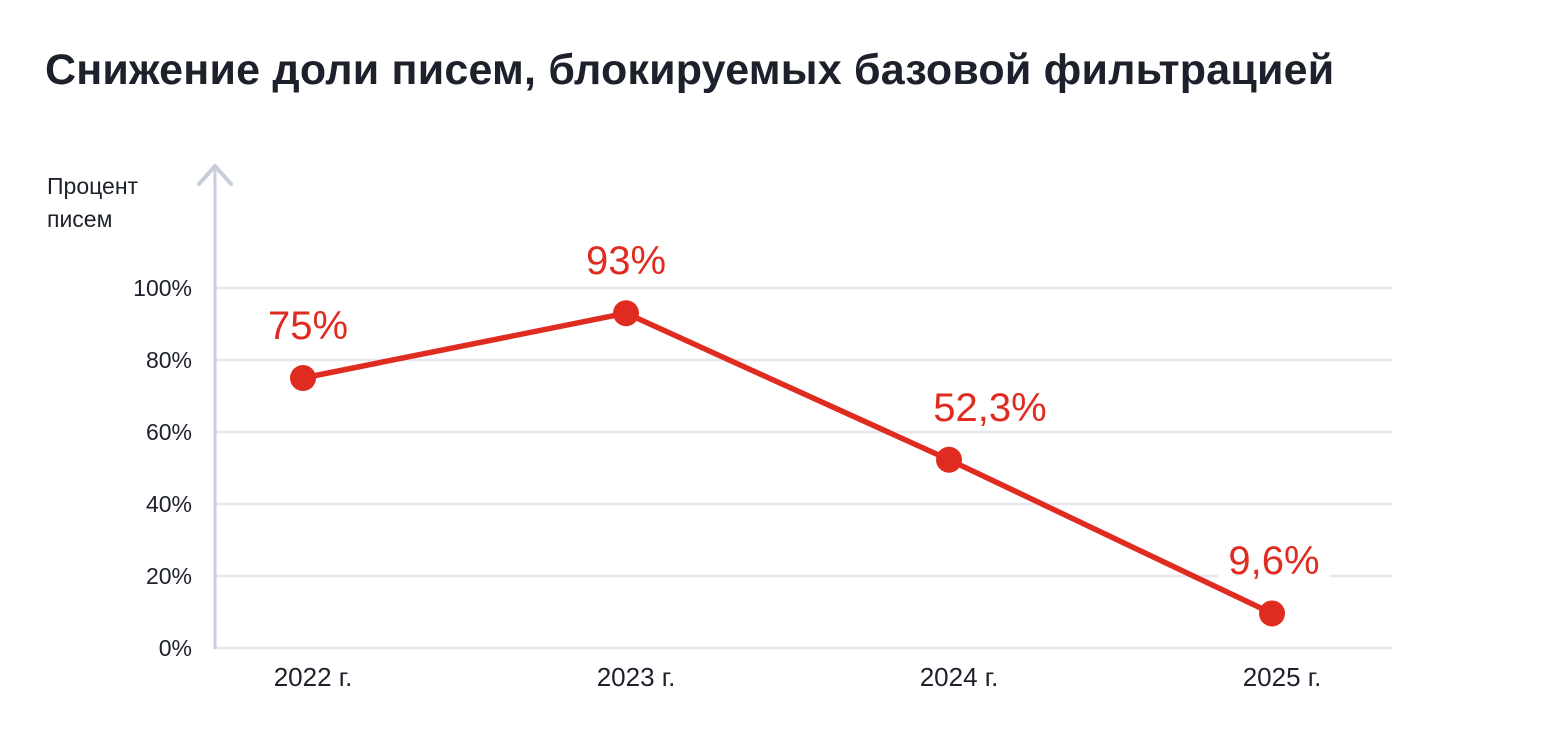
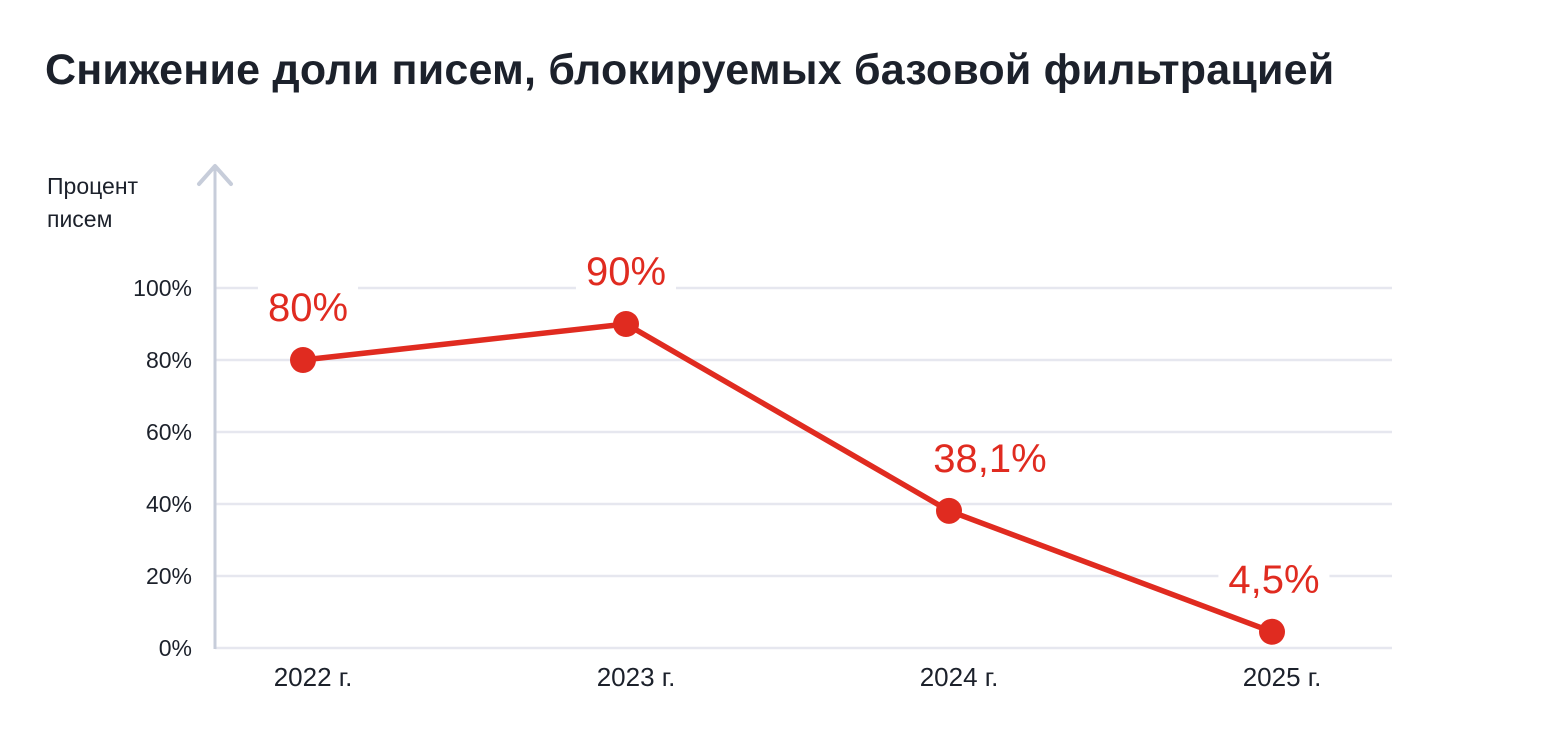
2022 г.: 75% -> 80%
2023 г.: 93% -> 90%
2024 г.: 52,3% -> 38,1%
2025 г.: 9,6% -> 4,5%
